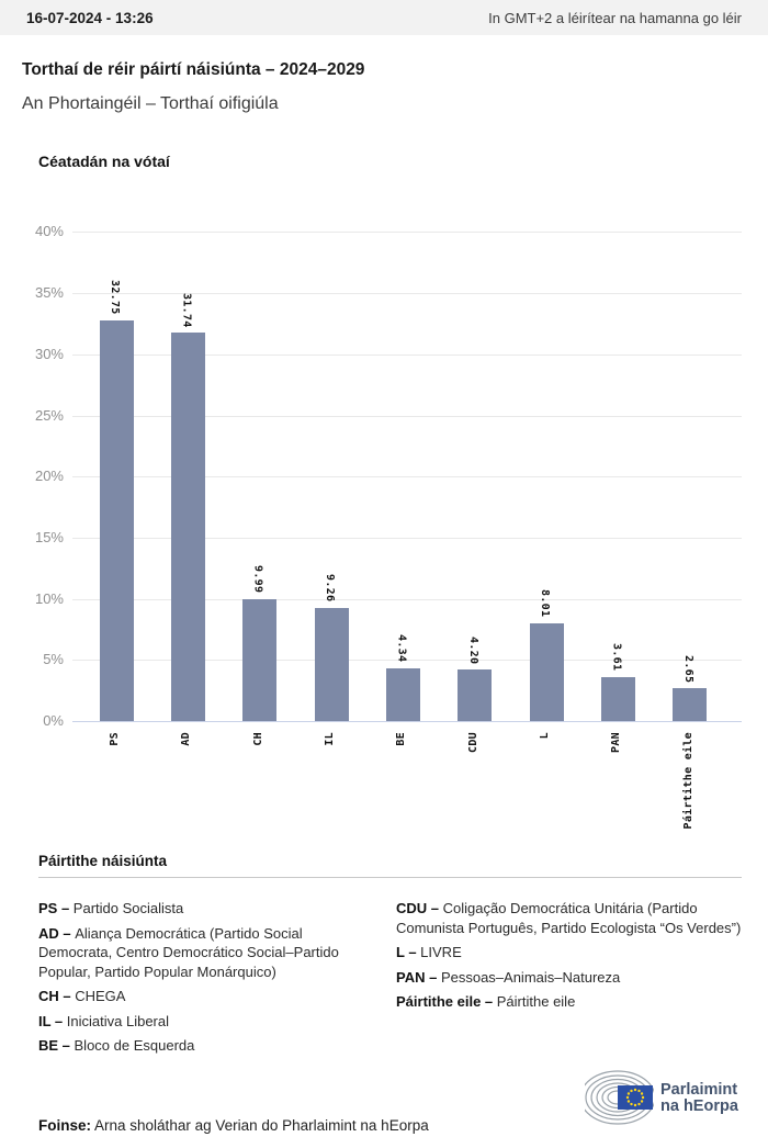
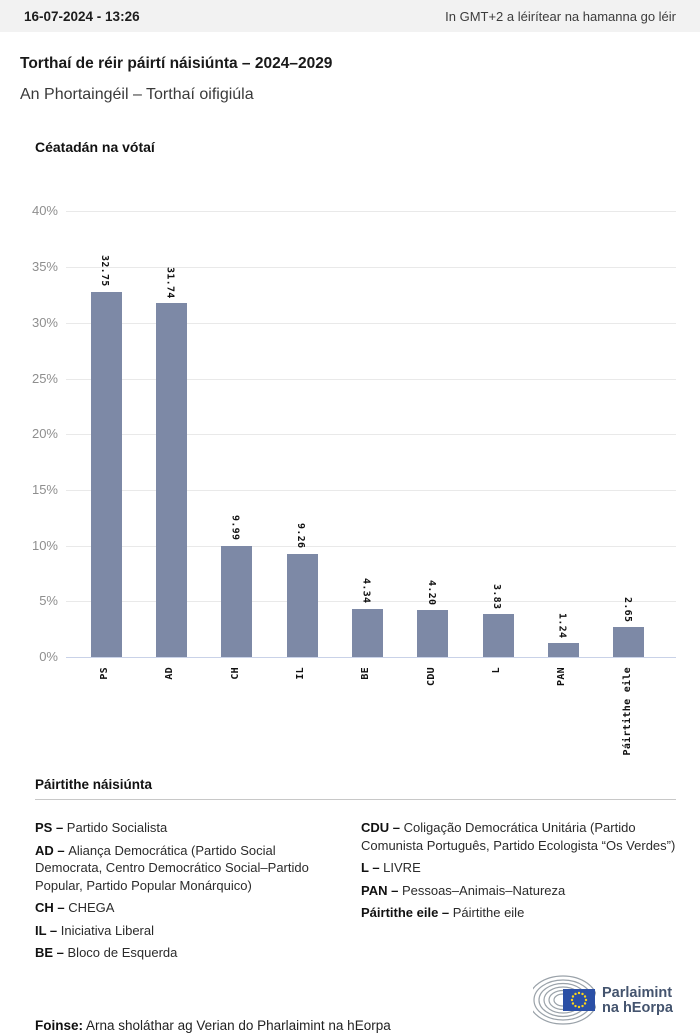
L: 8.01 -> 3.83
PAN: 3.61 -> 1.24
